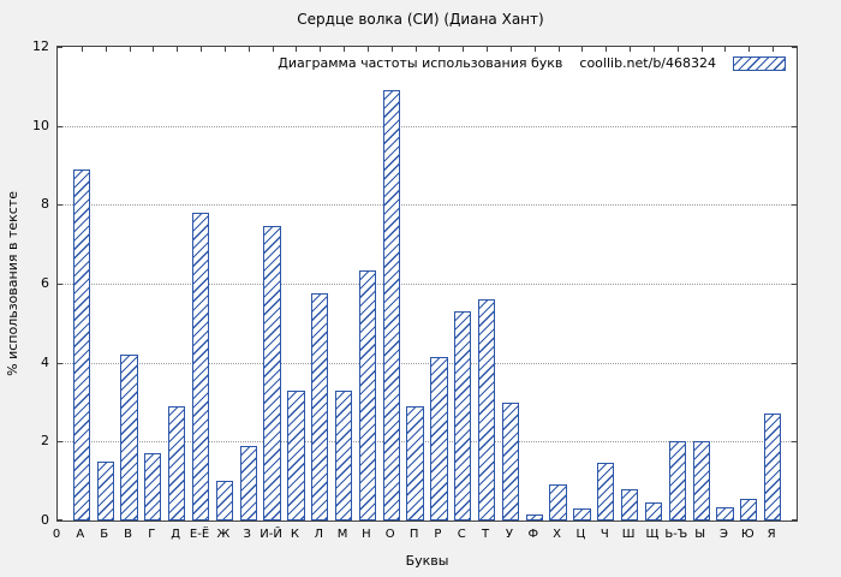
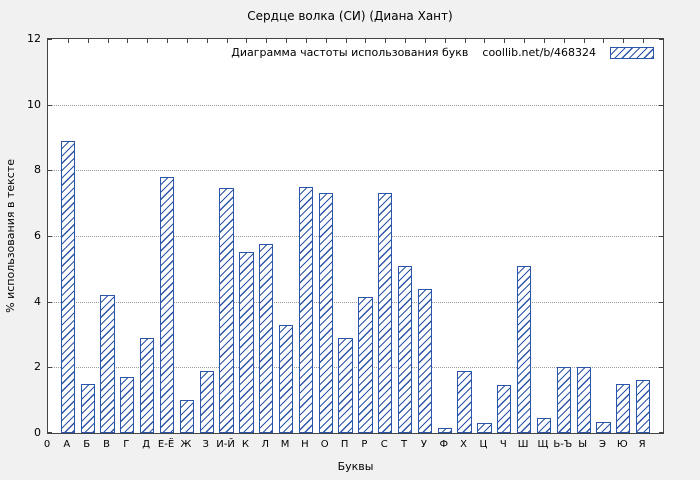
К: 3.3 -> 5.5
Н: 6.3 -> 7.5
О: 10.9 -> 7.3
С: 5.3 -> 7.3
Т: 5.6 -> 5.1
У: 3.0 -> 4.4
Х: 0.9 -> 1.9
Ш: 0.8 -> 5.1
Ю: 0.6 -> 1.5
Я: 2.7 -> 1.6
